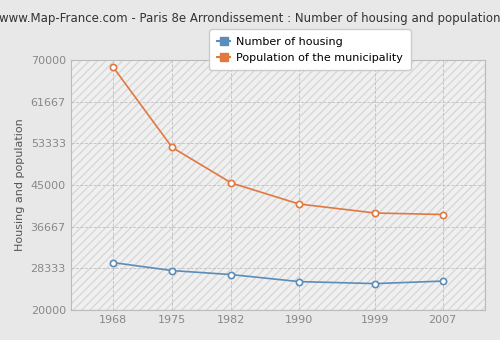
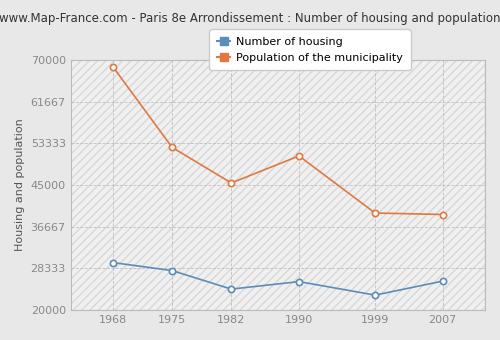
Number of housing/1982: 27100 -> 24200
Population of the municipality/1990: 41200 -> 50800
Number of housing/1999: 25300 -> 23000
